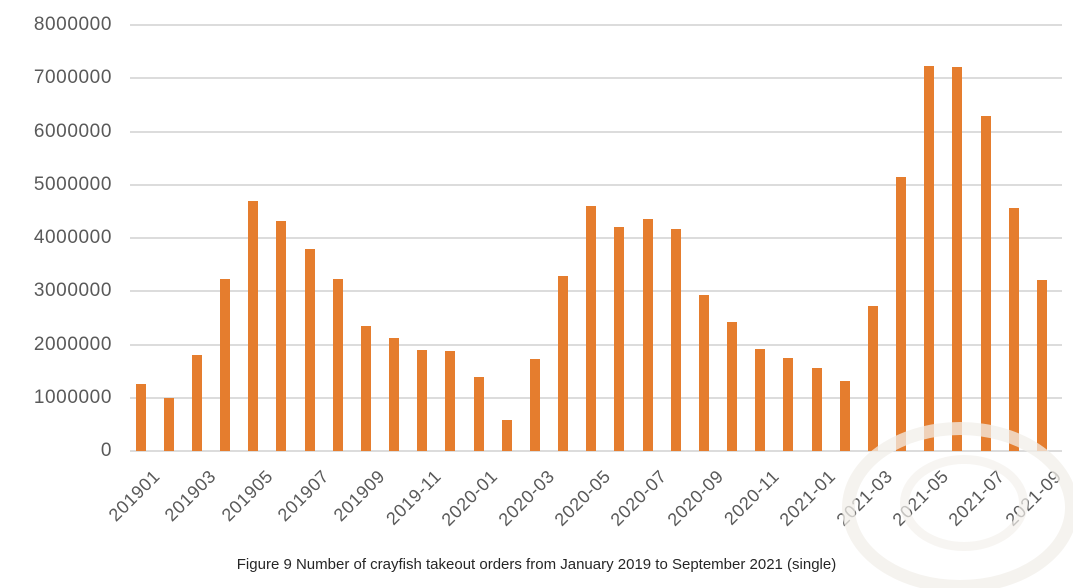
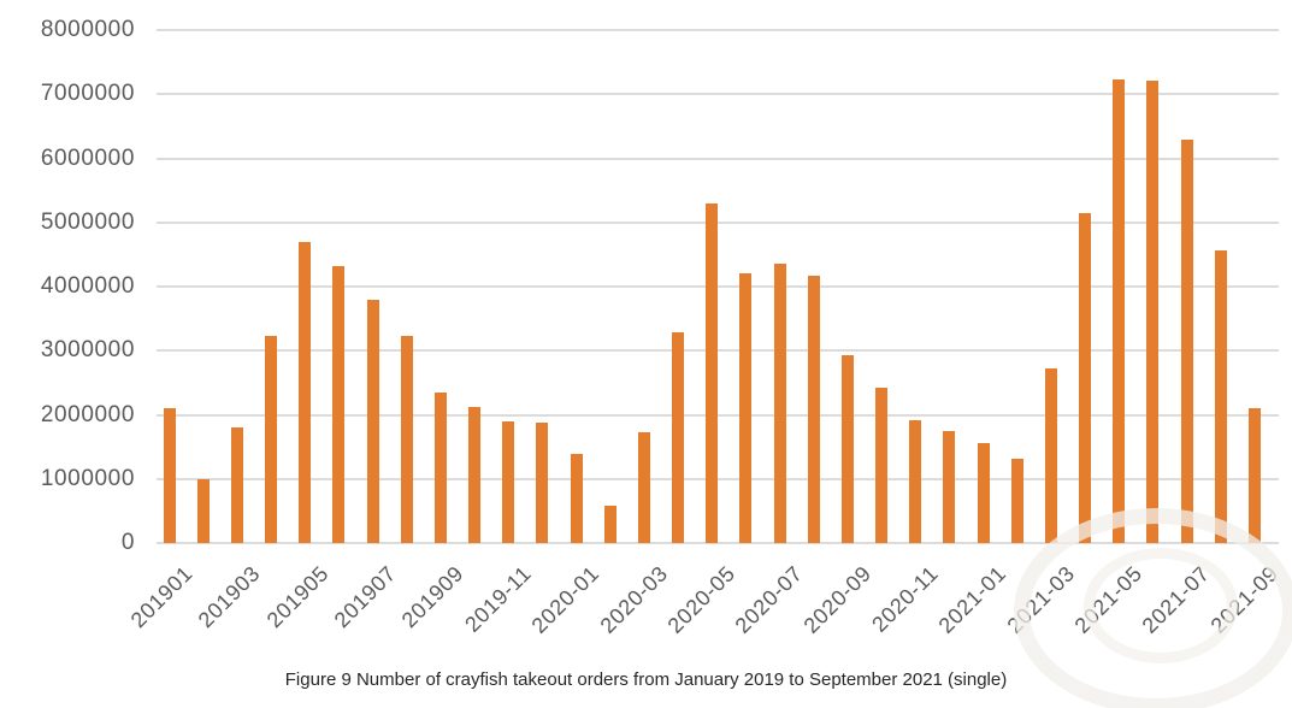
201901: 1300000 -> 2100000
2020-05: 4600000 -> 5300000
2021-09: 3200000 -> 2100000
